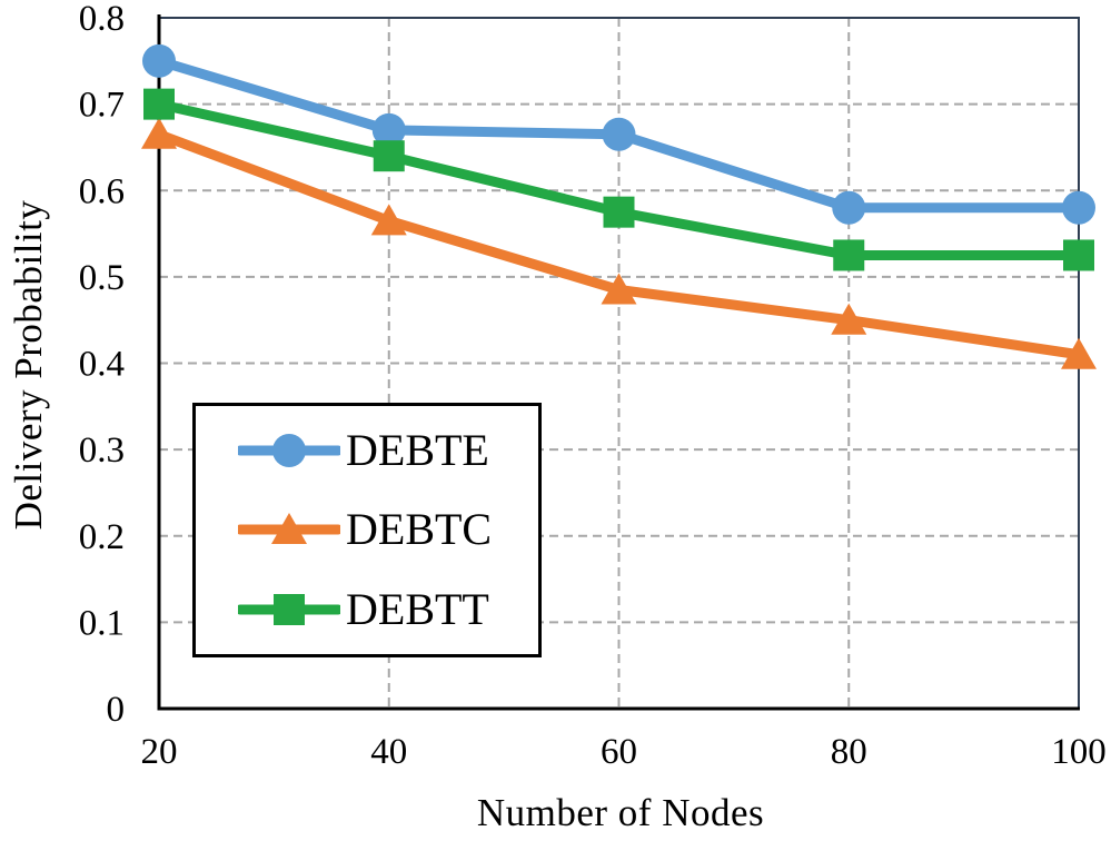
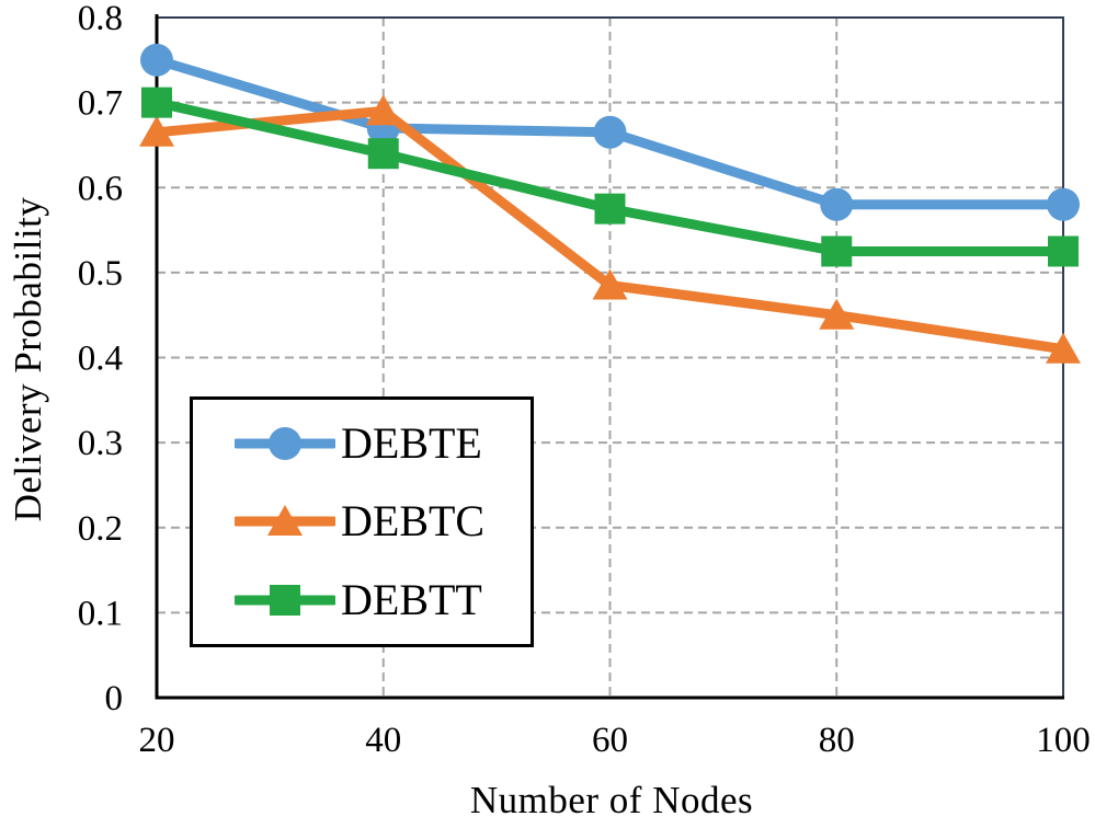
DEBTC/40: 0.56 -> 0.69
